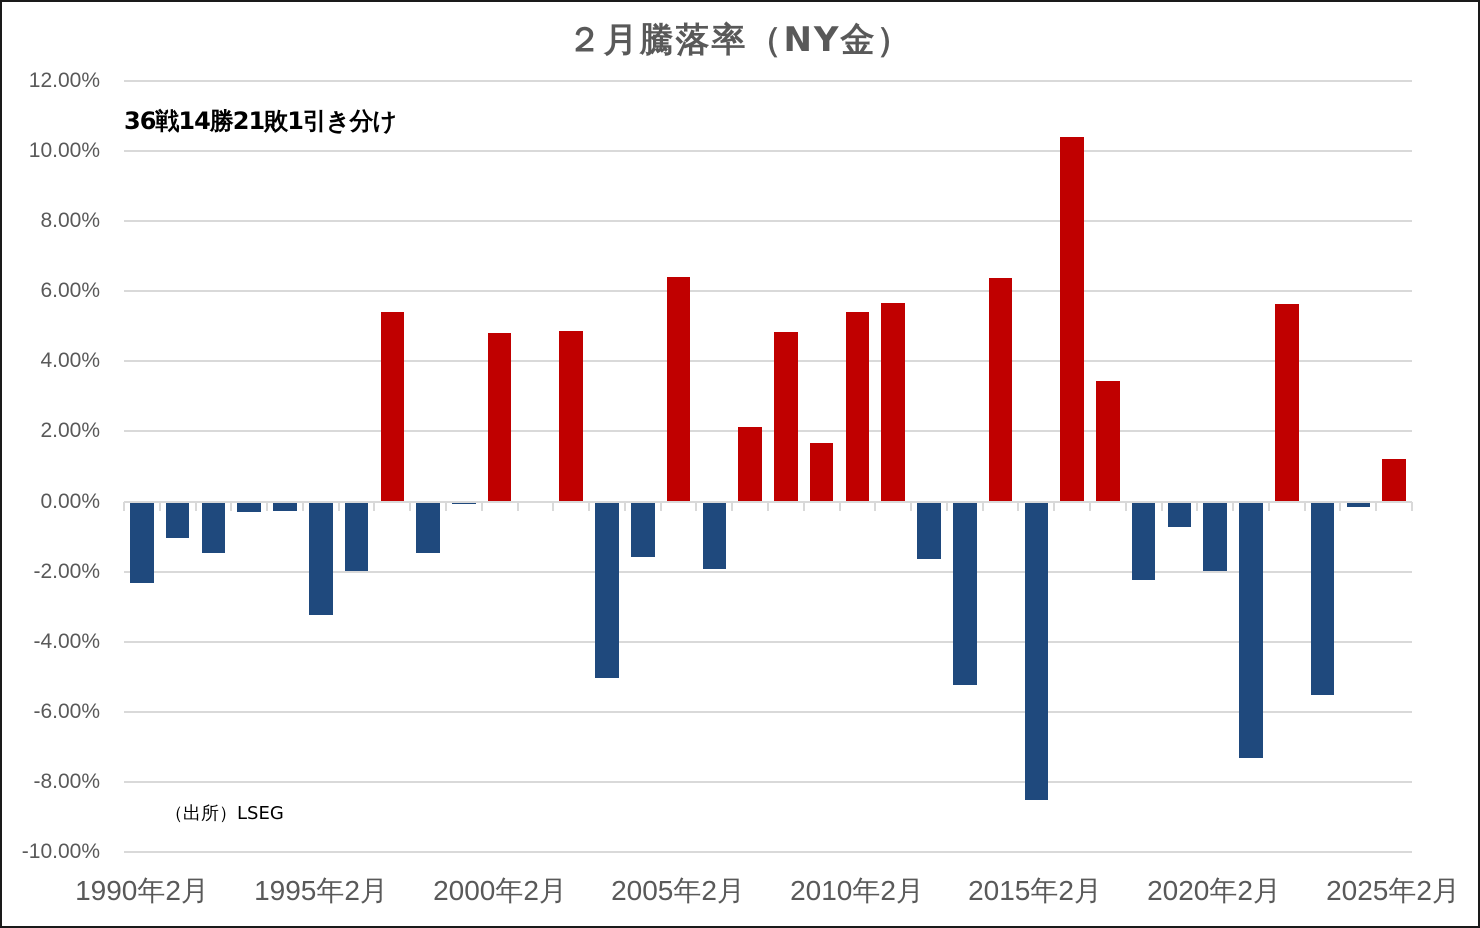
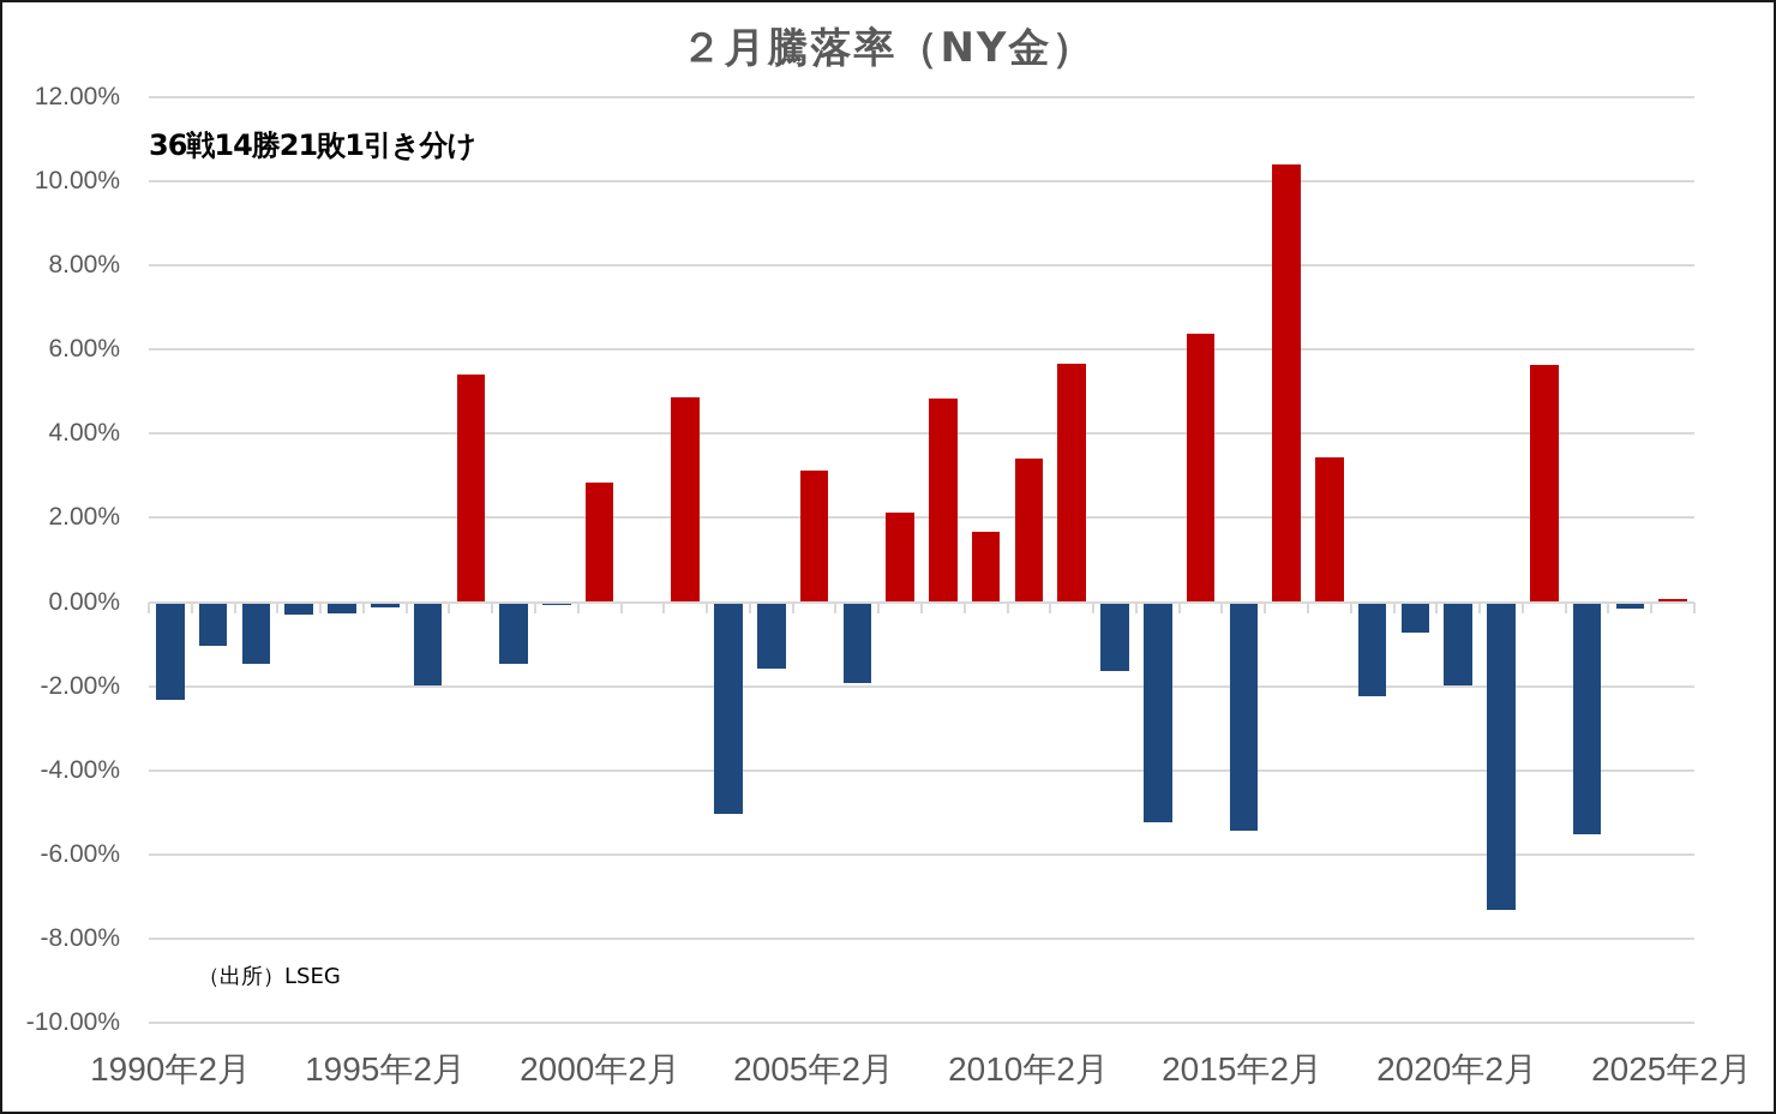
1995年2月: -3.2% -> -0.1%
2000年2月: 4.8% -> 2.9%
2005年2月: 6.4% -> 3.1%
2010年2月: 5.4% -> 3.4%
2015年2月: -8.5% -> -5.4%
2025年2月: 1.2% -> 0.1%
